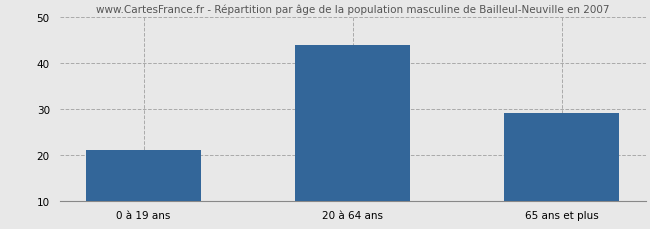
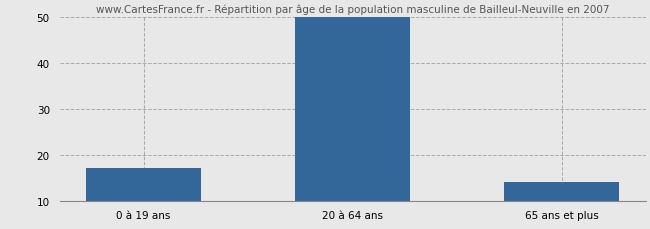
0 à 19 ans: 21 -> 17
20 à 64 ans: 44 -> 50
65 ans et plus: 29 -> 14
